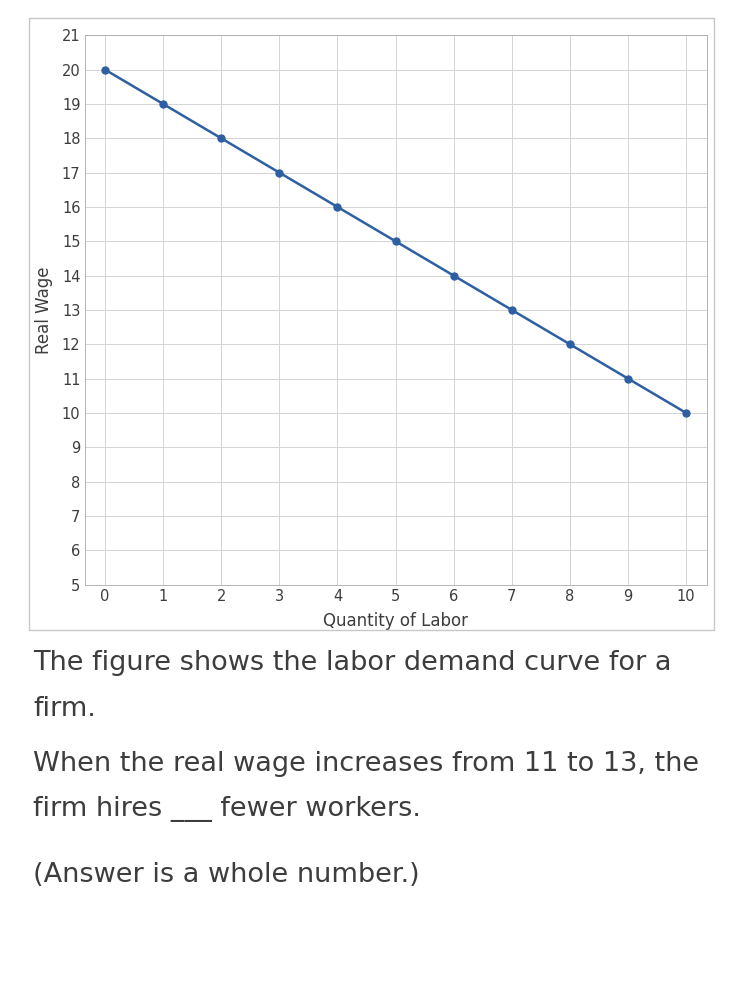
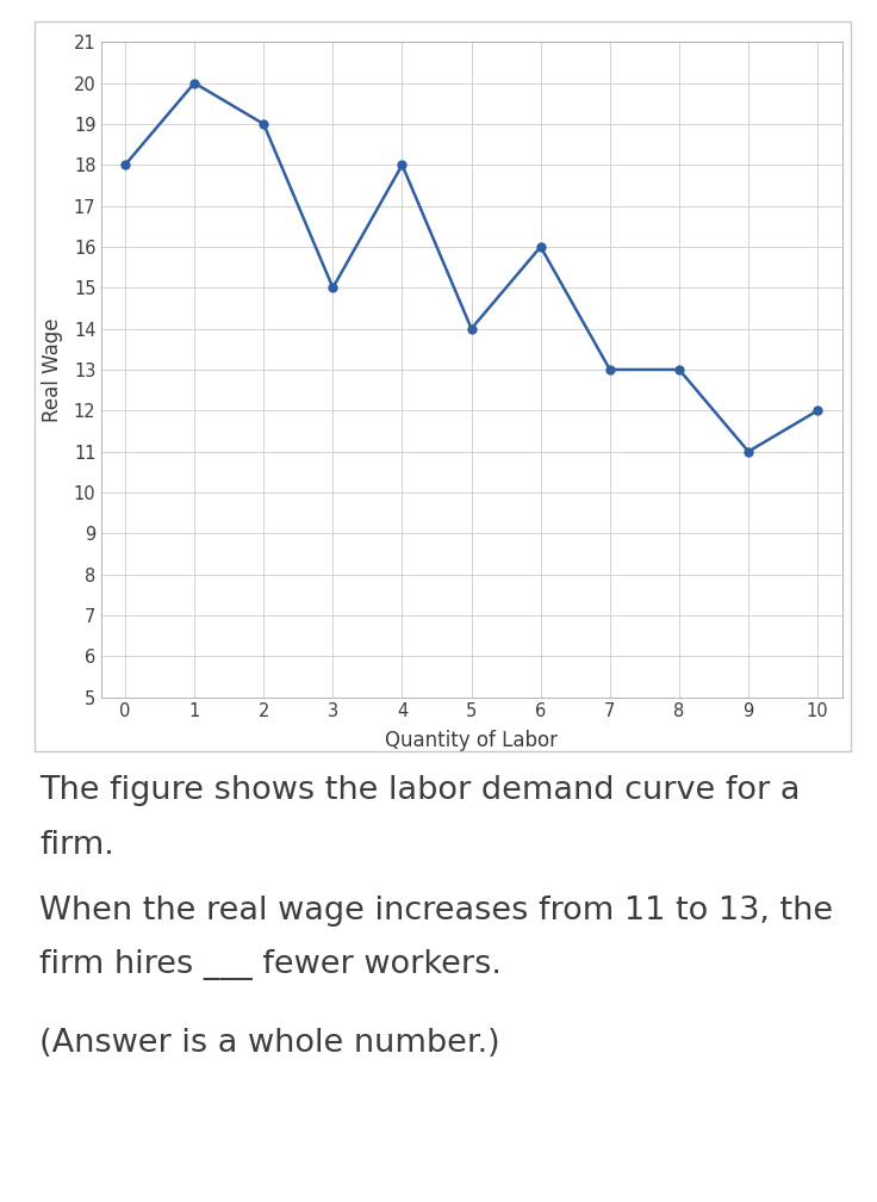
0: 20 -> 18
1: 19 -> 20
2: 18 -> 19
3: 17 -> 15
4: 16 -> 18
5: 15 -> 14
6: 14 -> 16
8: 12 -> 13
10: 10 -> 12
